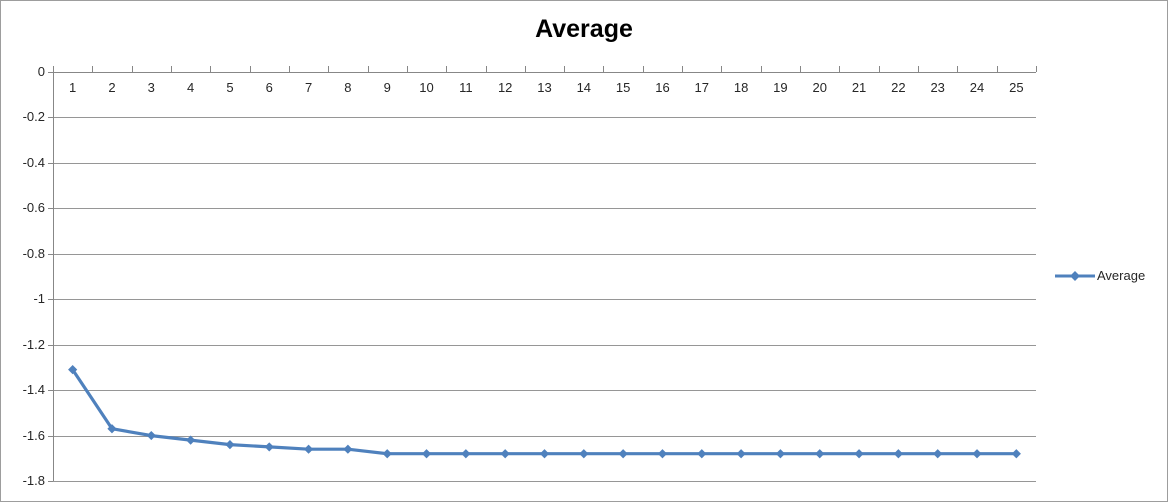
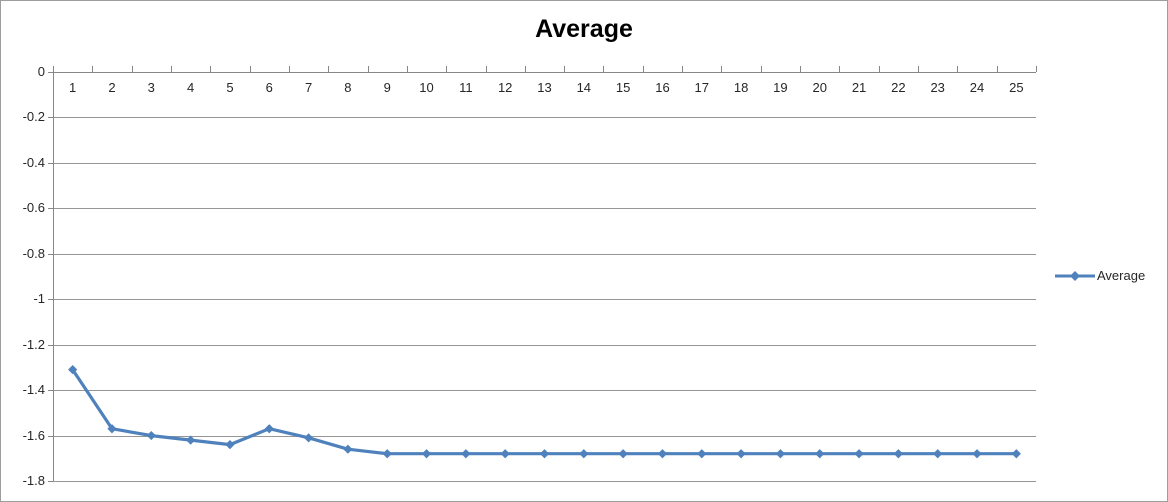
6: -1.65 -> -1.57
7: -1.66 -> -1.61
